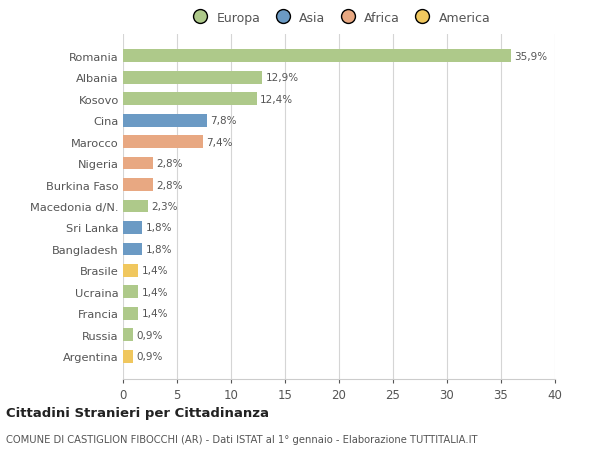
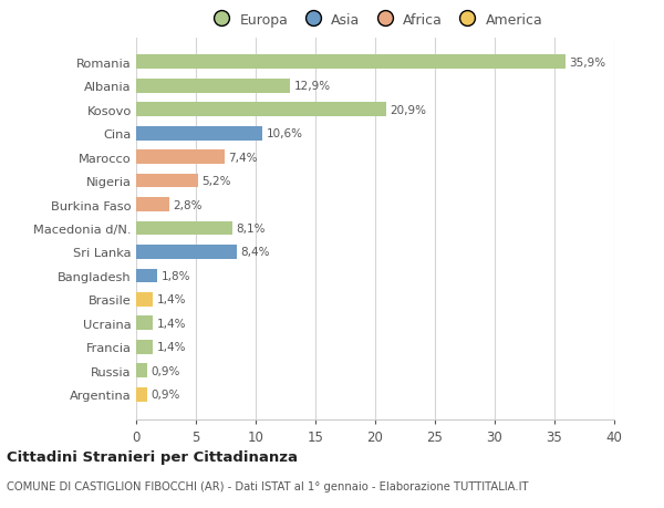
Kosovo: 12,4% -> 20,9%
Cina: 7,8% -> 10,6%
Nigeria: 2,8% -> 5,2%
Macedonia d/N.: 2,3% -> 8,1%
Sri Lanka: 1,8% -> 8,4%
